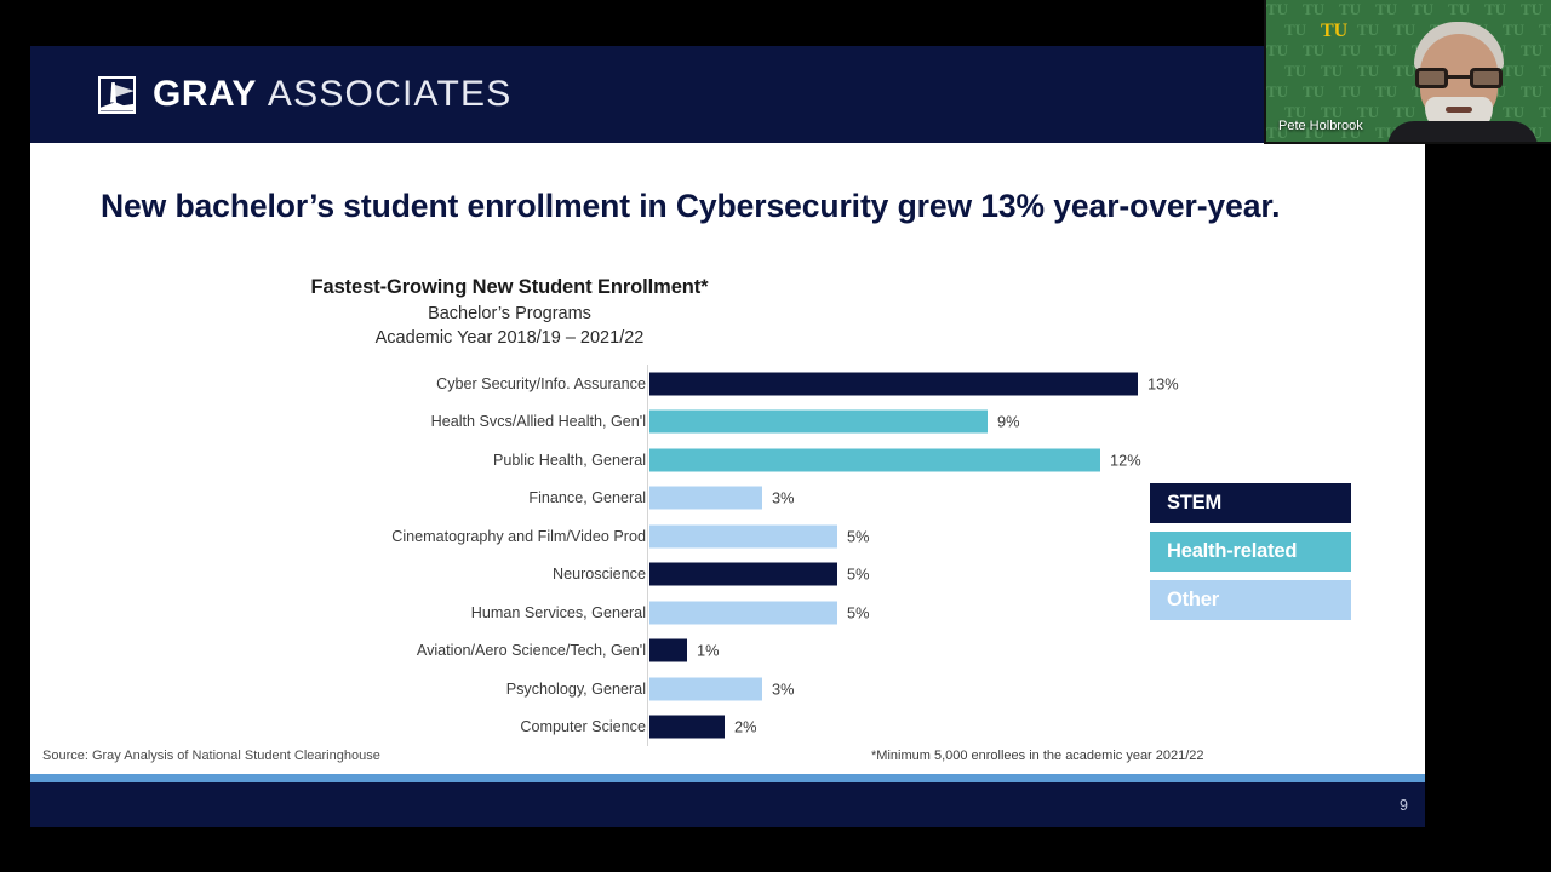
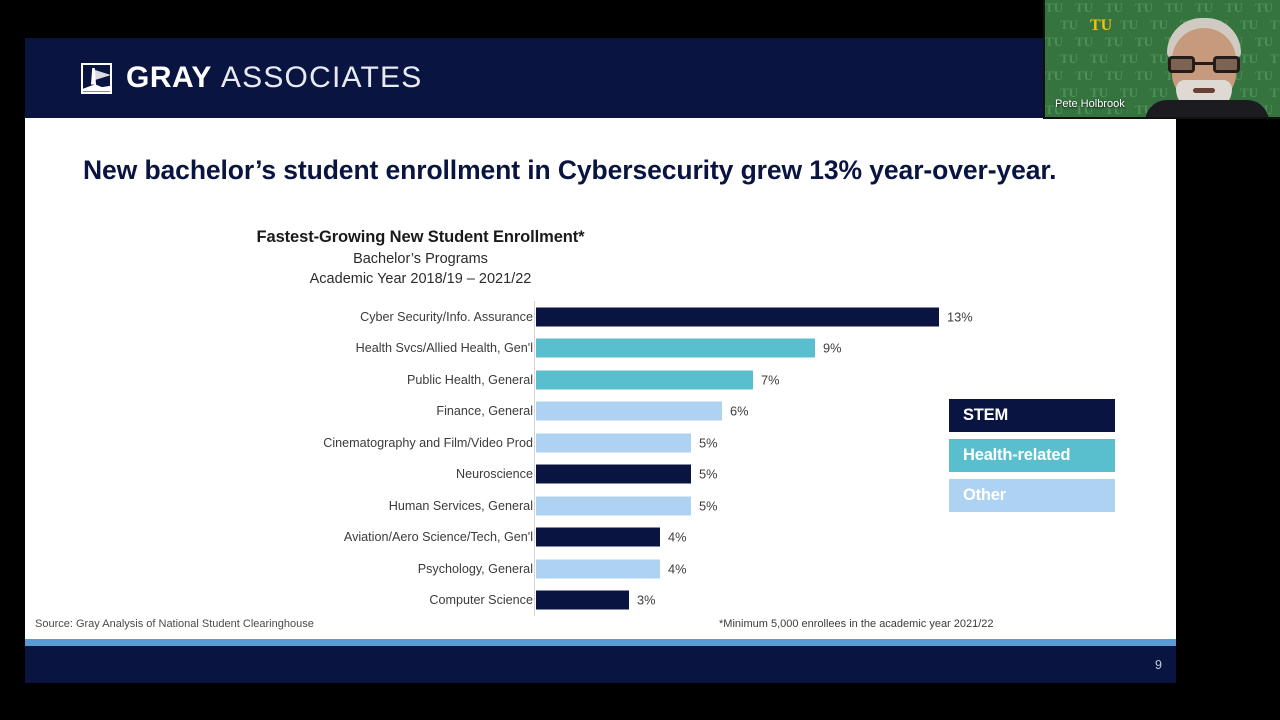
Public Health, General: 12% -> 7%
Finance, General: 3% -> 6%
Aviation/Aero Science/Tech, Gen'l: 1% -> 4%
Psychology, General: 3% -> 4%
Computer Science: 2% -> 3%
